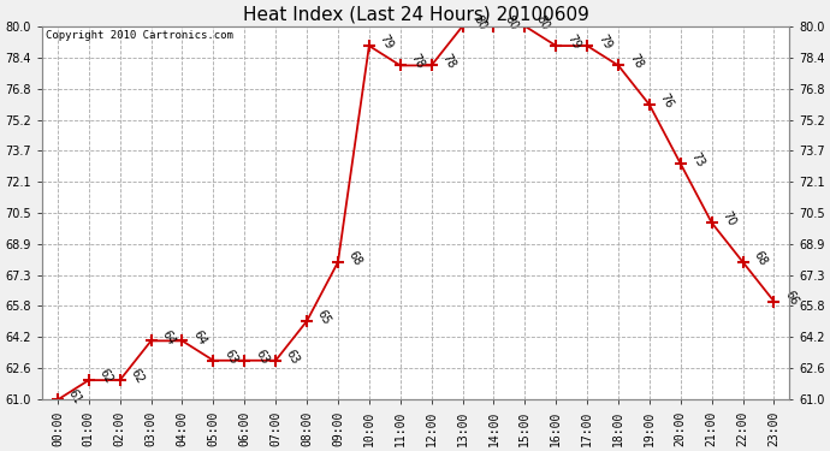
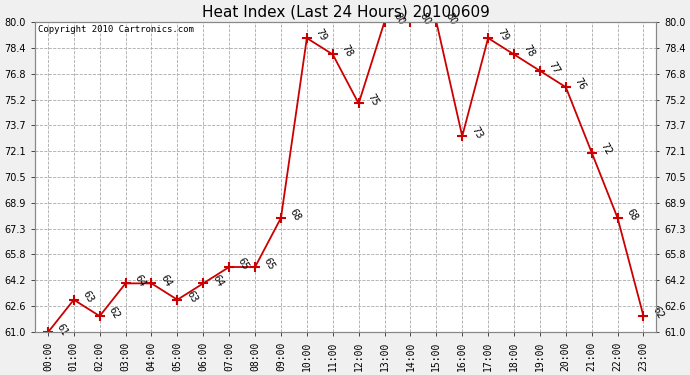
01:00: 62 -> 63
06:00: 63 -> 64
07:00: 63 -> 65
12:00: 78 -> 75
16:00: 79 -> 73
19:00: 76 -> 77
20:00: 73 -> 76
21:00: 70 -> 72
23:00: 66 -> 62
